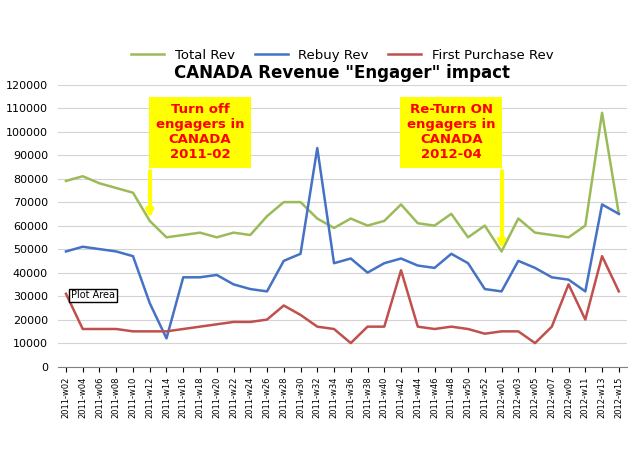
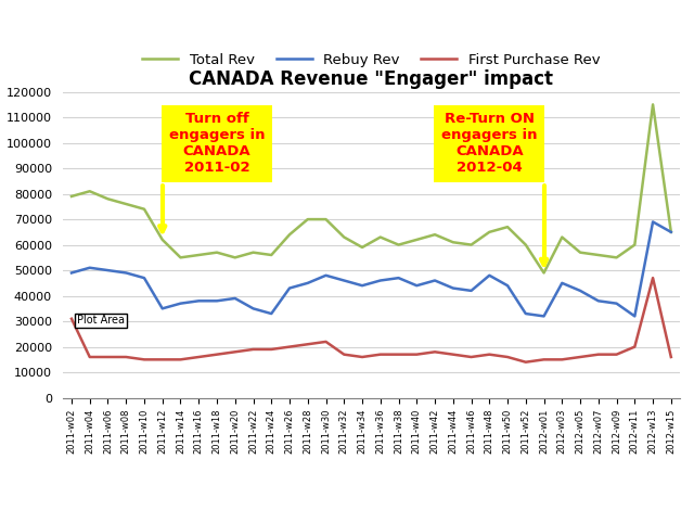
Rebuy Rev/2011-w12: 27000 -> 35000
Rebuy Rev/2011-w14: 12000 -> 37000
Rebuy Rev/2011-w26: 32000 -> 43000
First Purchase Rev/2011-w28: 26000 -> 21000
Rebuy Rev/2011-w32: 93000 -> 46000
First Purchase Rev/2011-w36: 10000 -> 17000
Rebuy Rev/2011-w38: 40000 -> 47000
First Purchase Rev/2011-w42: 41000 -> 18000
Total Rev/2011-w42: 69000 -> 64000
Total Rev/2011-w50: 55000 -> 67000
First Purchase Rev/2012-w05: 10000 -> 16000
First Purchase Rev/2012-w09: 35000 -> 17000
Total Rev/2012-w13: 108000 -> 115000
First Purchase Rev/2012-w15: 32000 -> 16000
